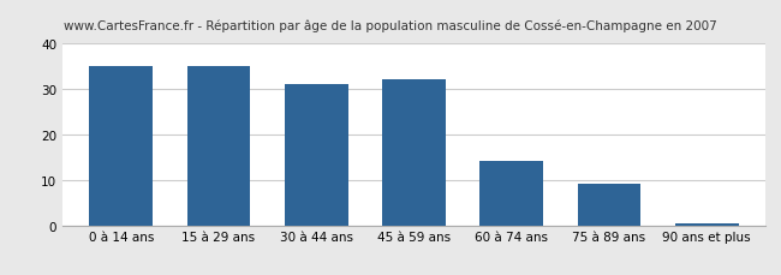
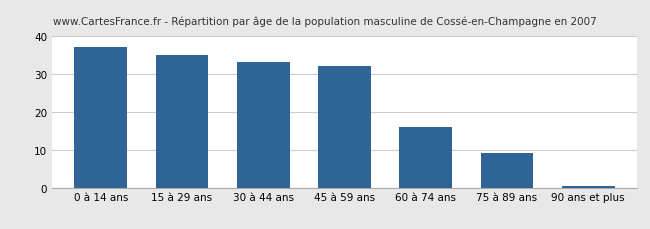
0 à 14 ans: 35.0 -> 37.0
30 à 44 ans: 31.0 -> 33.0
60 à 74 ans: 14.0 -> 16.0
